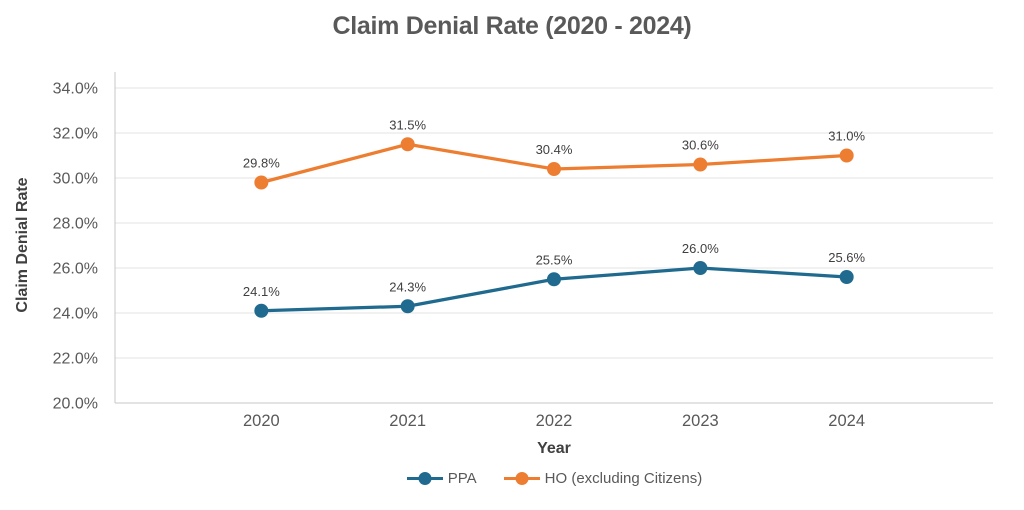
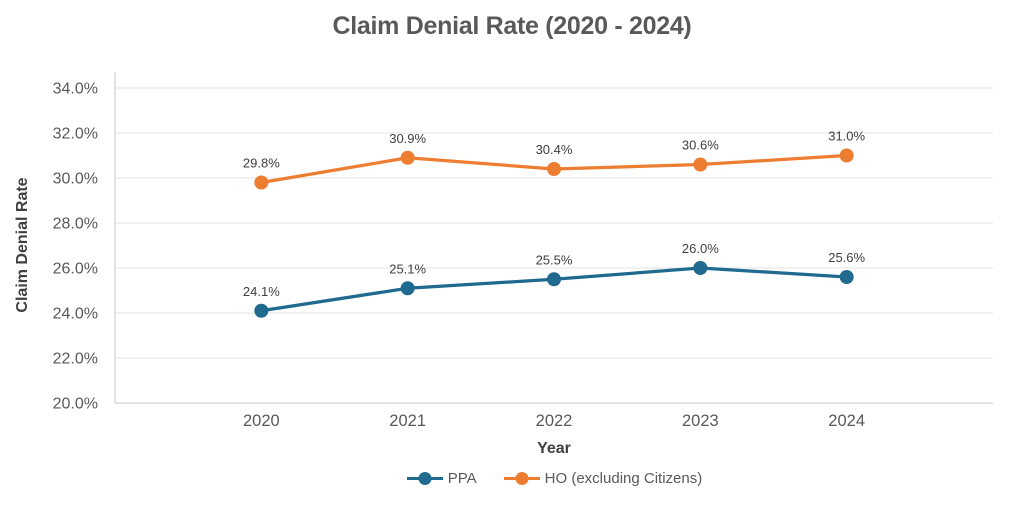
PPA/2021: 24.3% -> 25.1%
HO (excluding Citizens)/2021: 31.5% -> 30.9%
